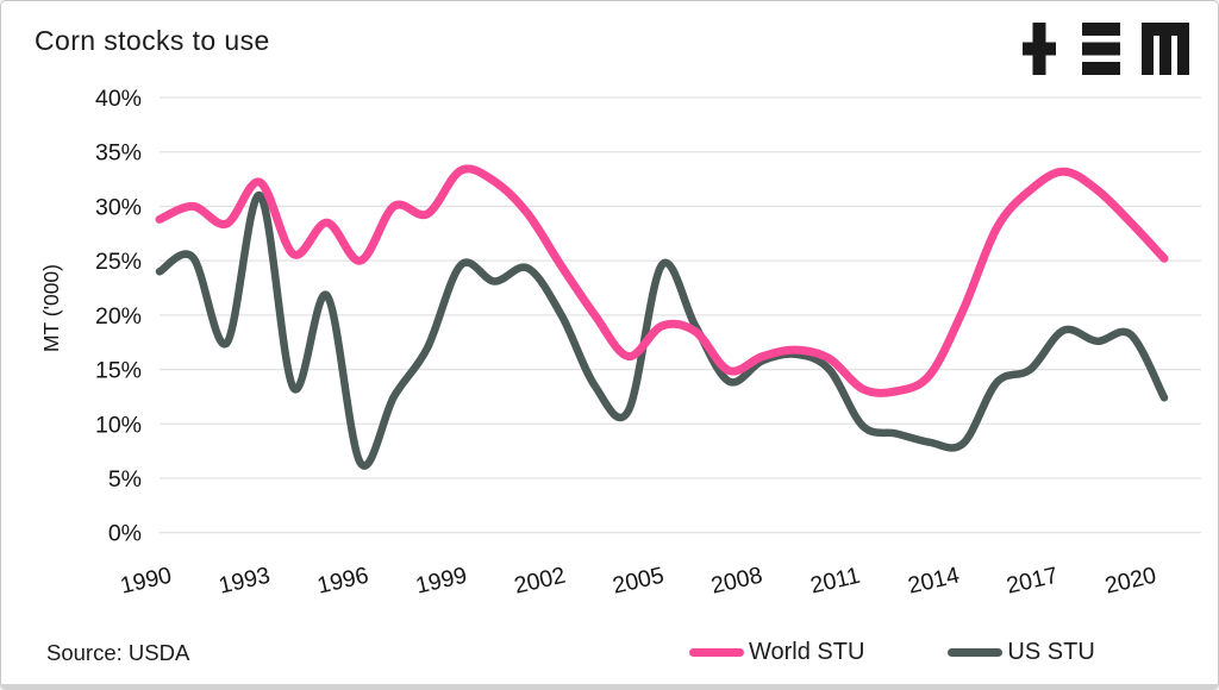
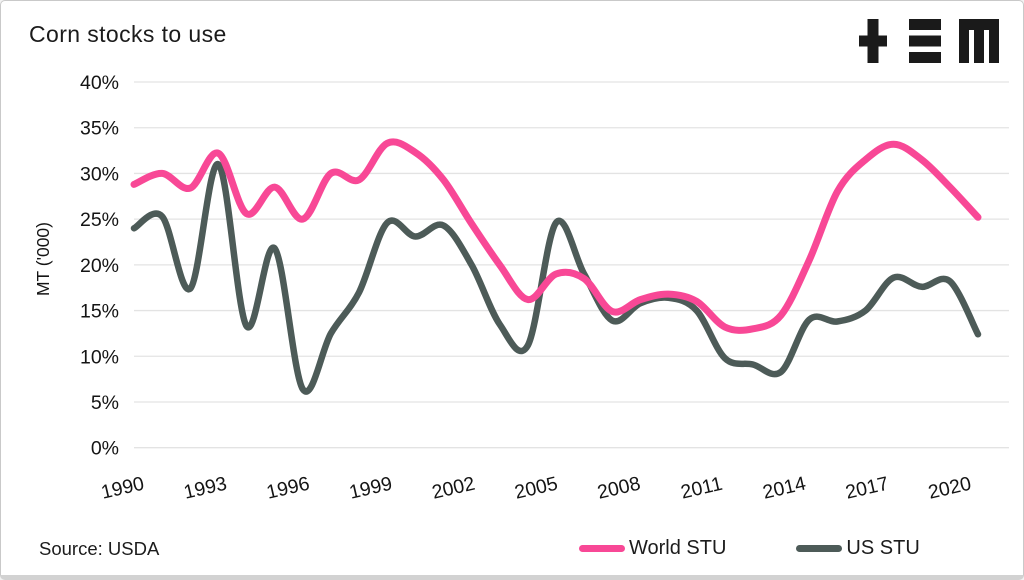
US STU/2014: 8% -> 14%
